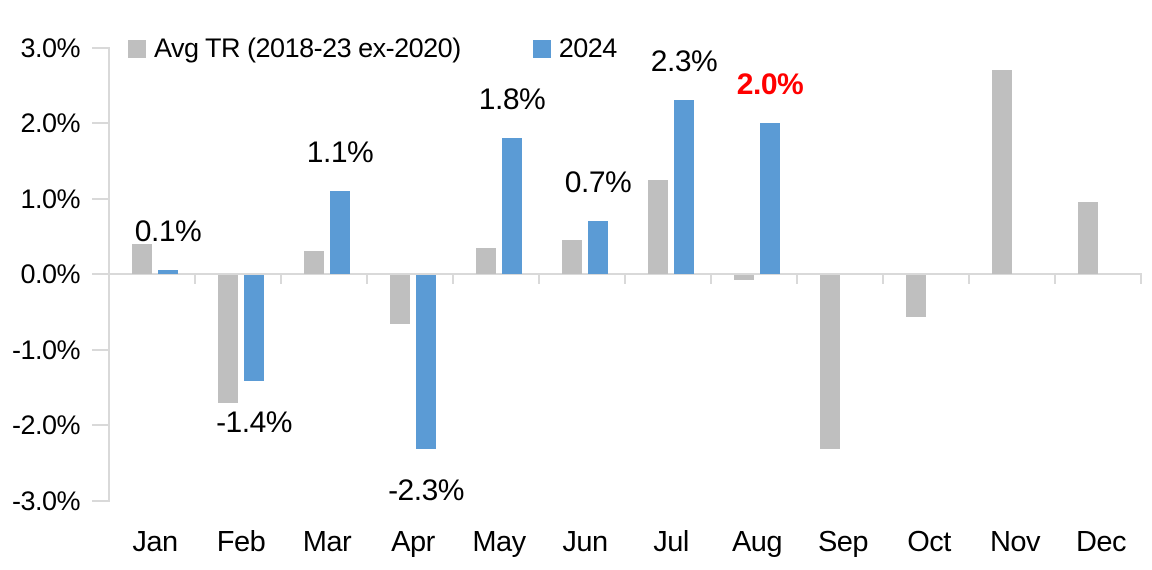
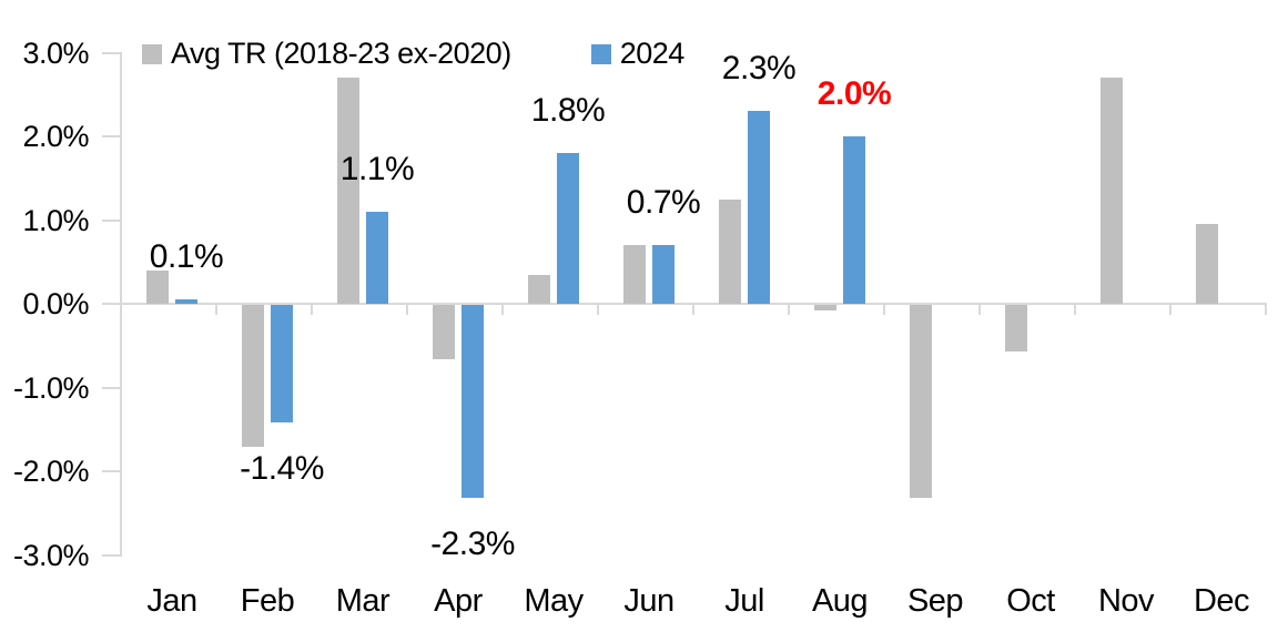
Avg TR (2018-23 ex-2020)/Mar: 0.3% -> 2.7%
Avg TR (2018-23 ex-2020)/Jun: 0.5% -> 0.7%
